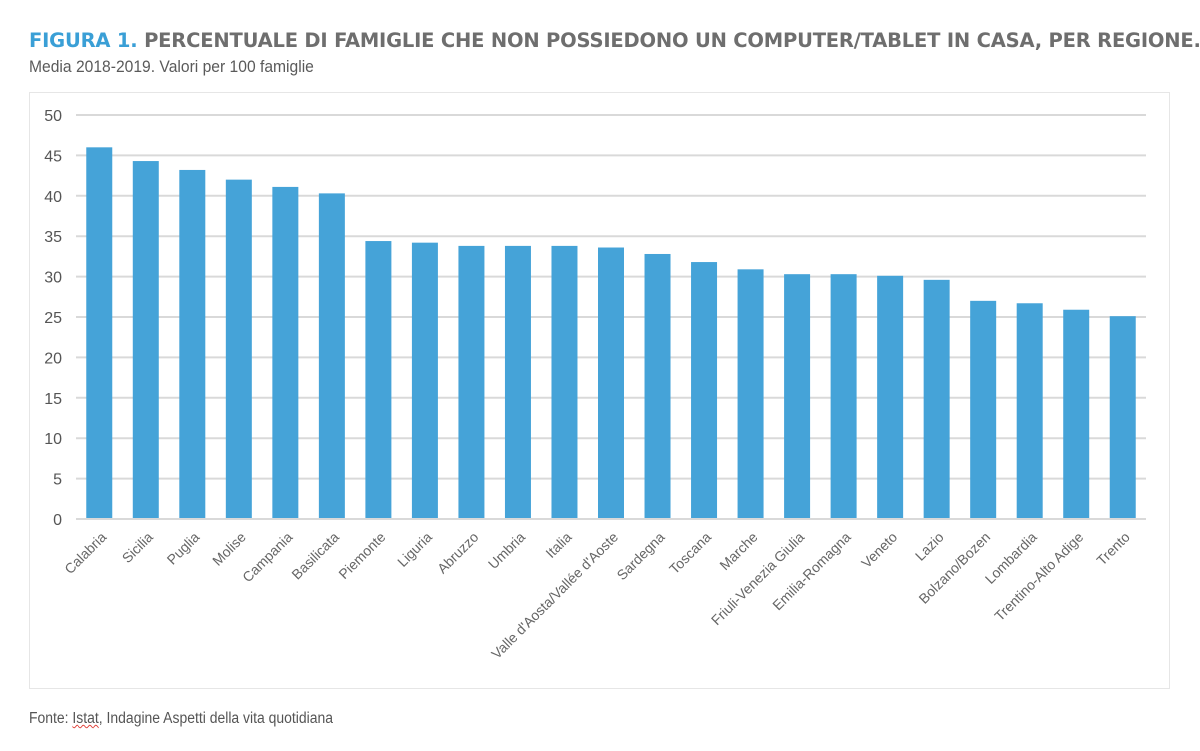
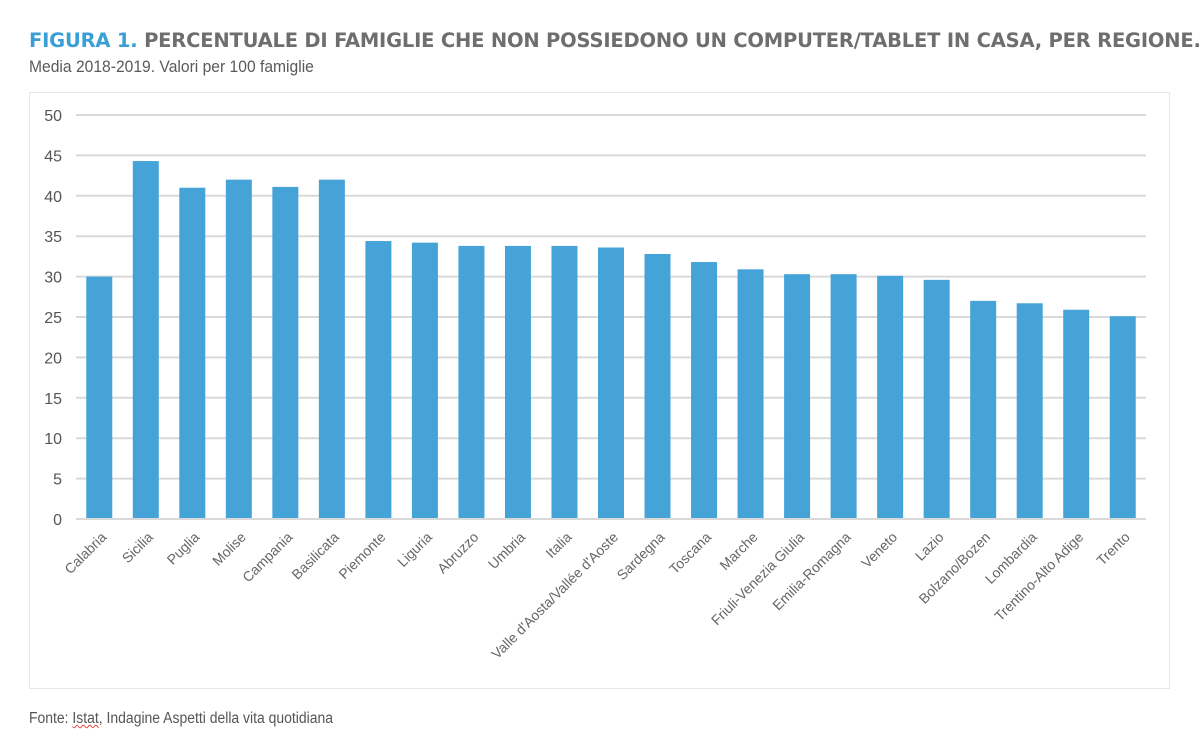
Calabria: 46 -> 30
Puglia: 43 -> 41
Basilicata: 40 -> 42
